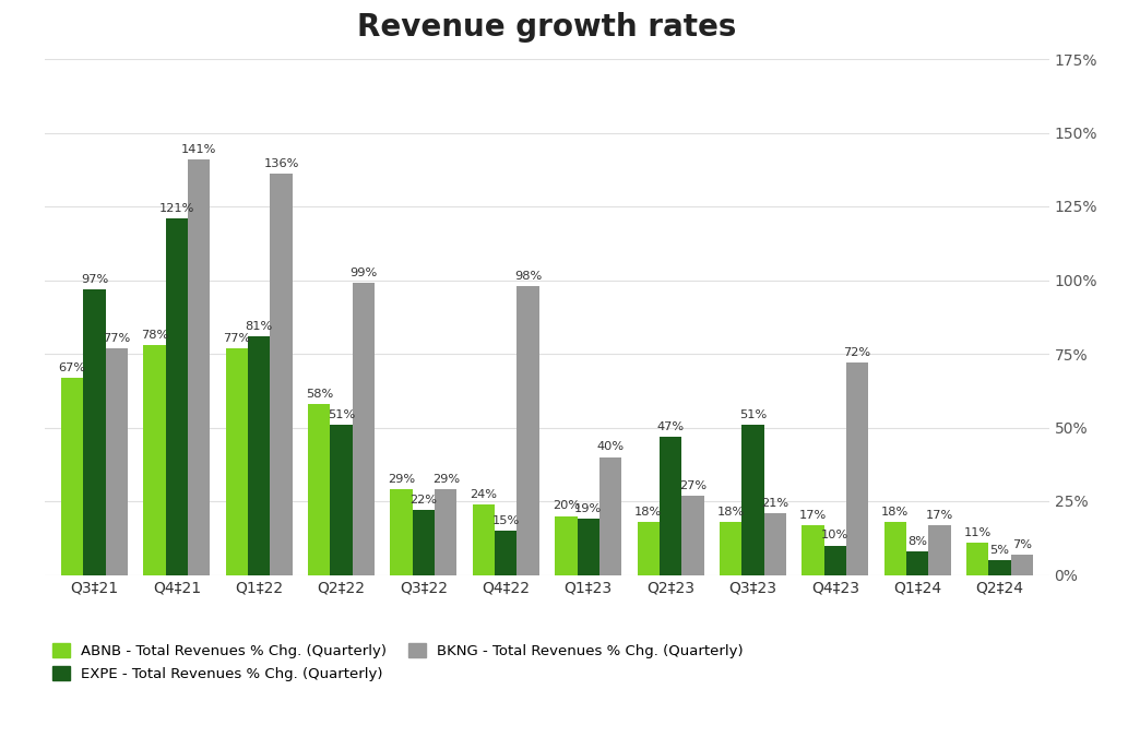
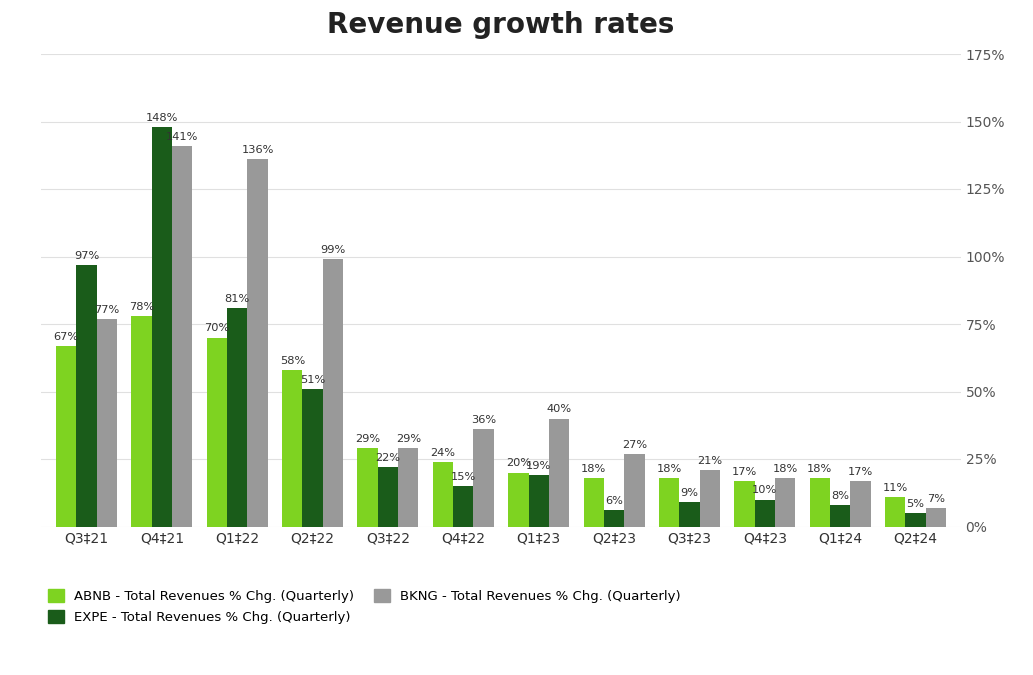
EXPE - Total Revenues % Chg. (Quarterly)/Q4‡21: 121% -> 148%
ABNB - Total Revenues % Chg. (Quarterly)/Q1‡22: 77% -> 70%
BKNG - Total Revenues % Chg. (Quarterly)/Q4‡22: 98% -> 36%
EXPE - Total Revenues % Chg. (Quarterly)/Q2‡23: 47% -> 6%
EXPE - Total Revenues % Chg. (Quarterly)/Q3‡23: 51% -> 9%
BKNG - Total Revenues % Chg. (Quarterly)/Q4‡23: 72% -> 18%
